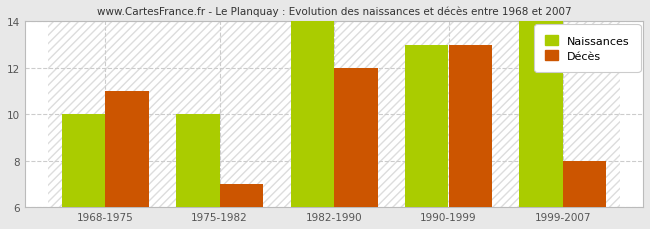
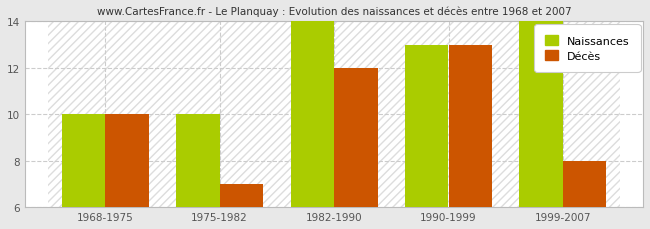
Décès/1968-1975: 11 -> 10
